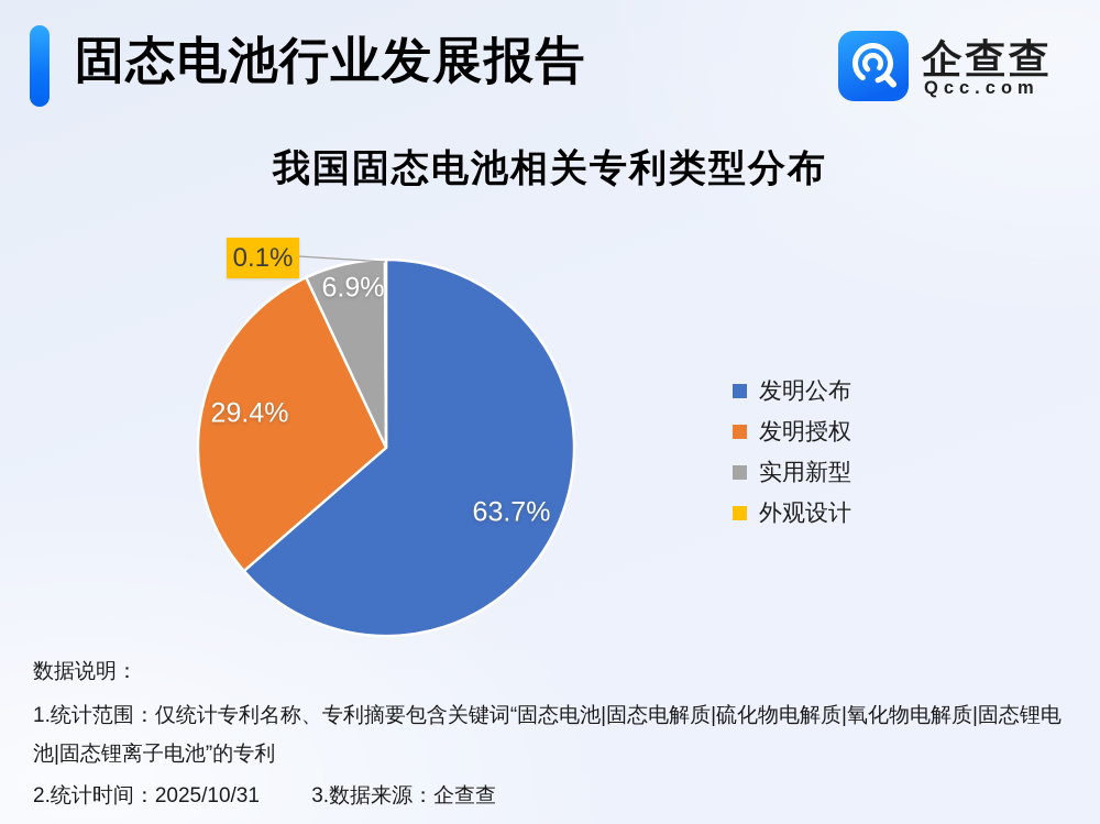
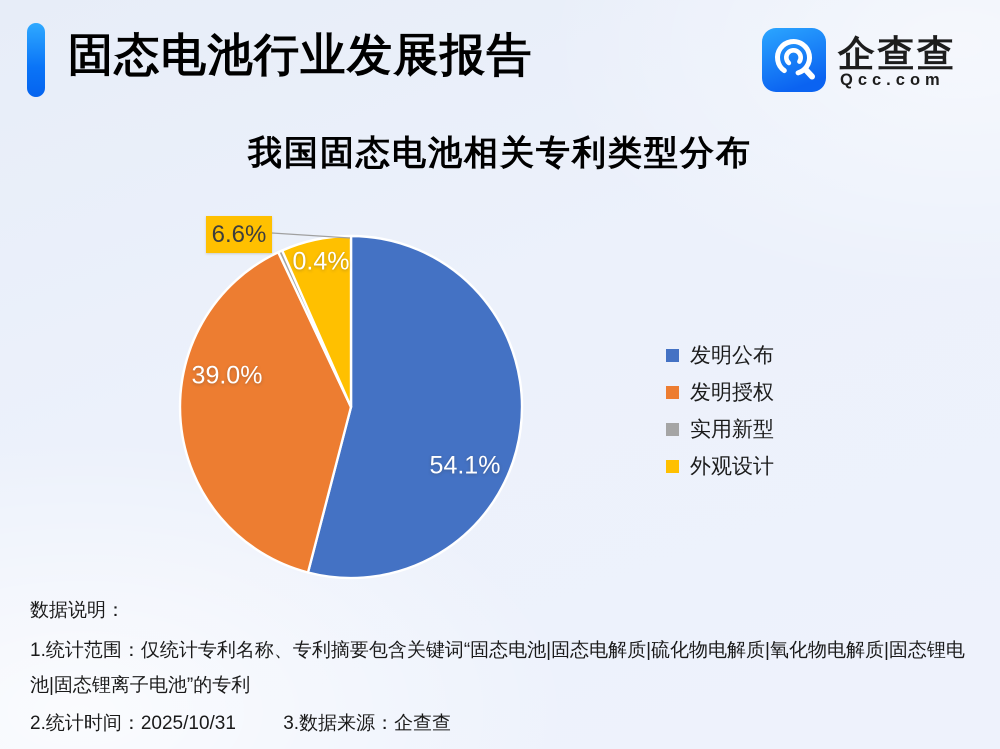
发明公布: 63.7% -> 54.1%
发明授权: 29.4% -> 39.0%
实用新型: 6.9% -> 0.4%
外观设计: 0.1% -> 6.6%
